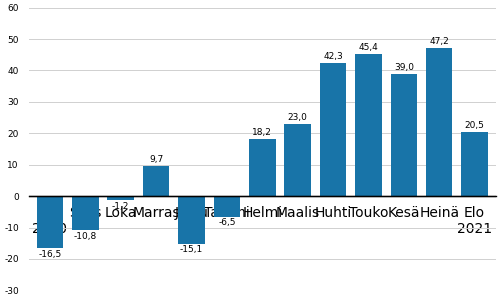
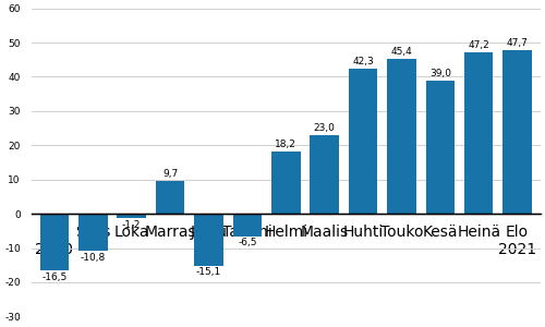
Elo 2021: 20,5 -> 47,7
